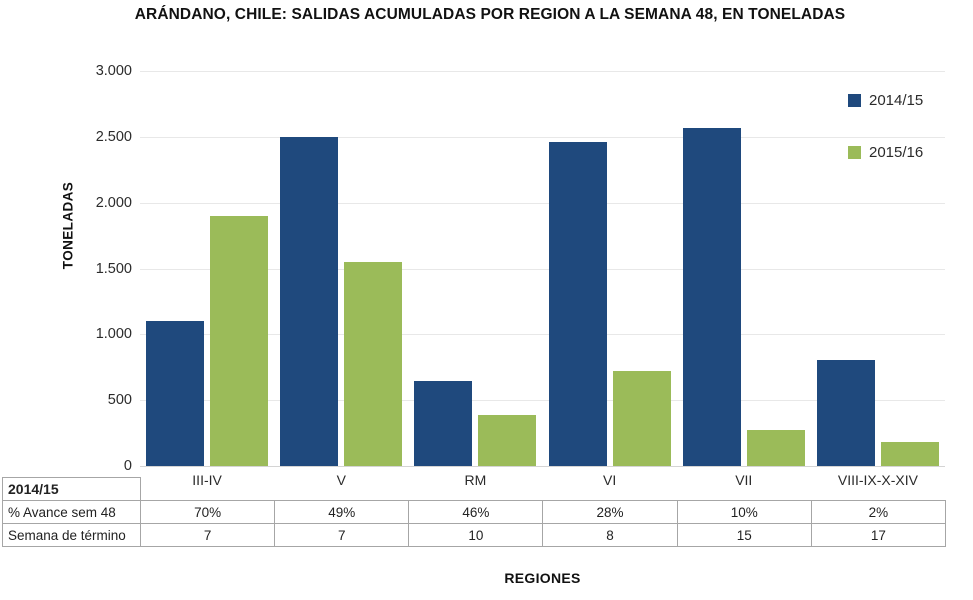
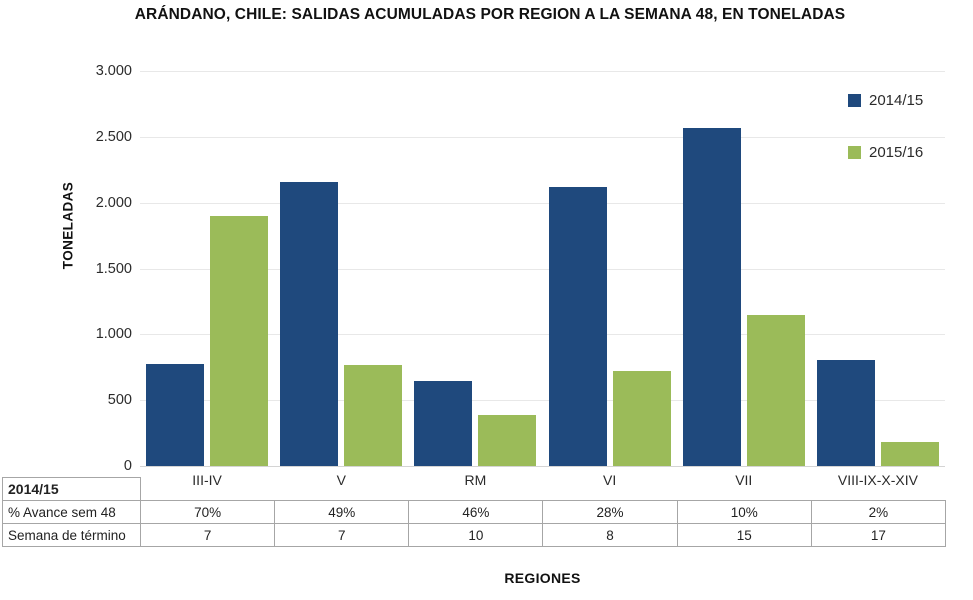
2014/15/III-IV: 1100 -> 780
2014/15/V: 2500 -> 2160
2015/16/V: 1550 -> 760
2014/15/VI: 2460 -> 2120
2015/16/VII: 270 -> 1150
